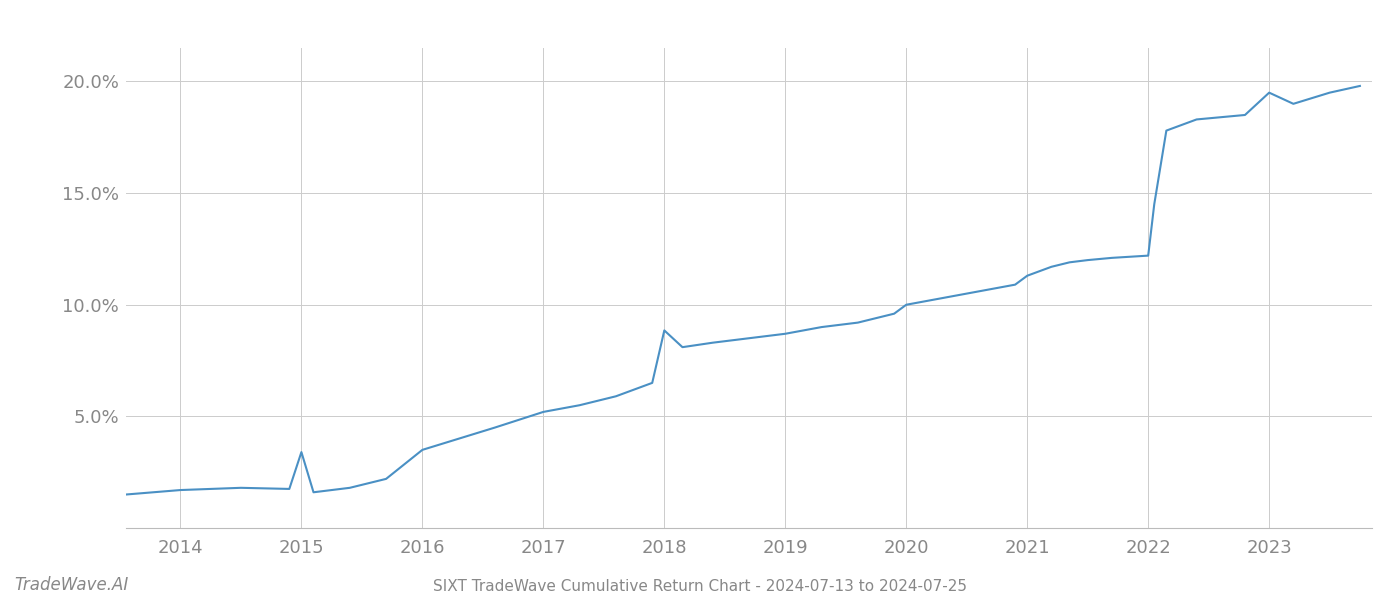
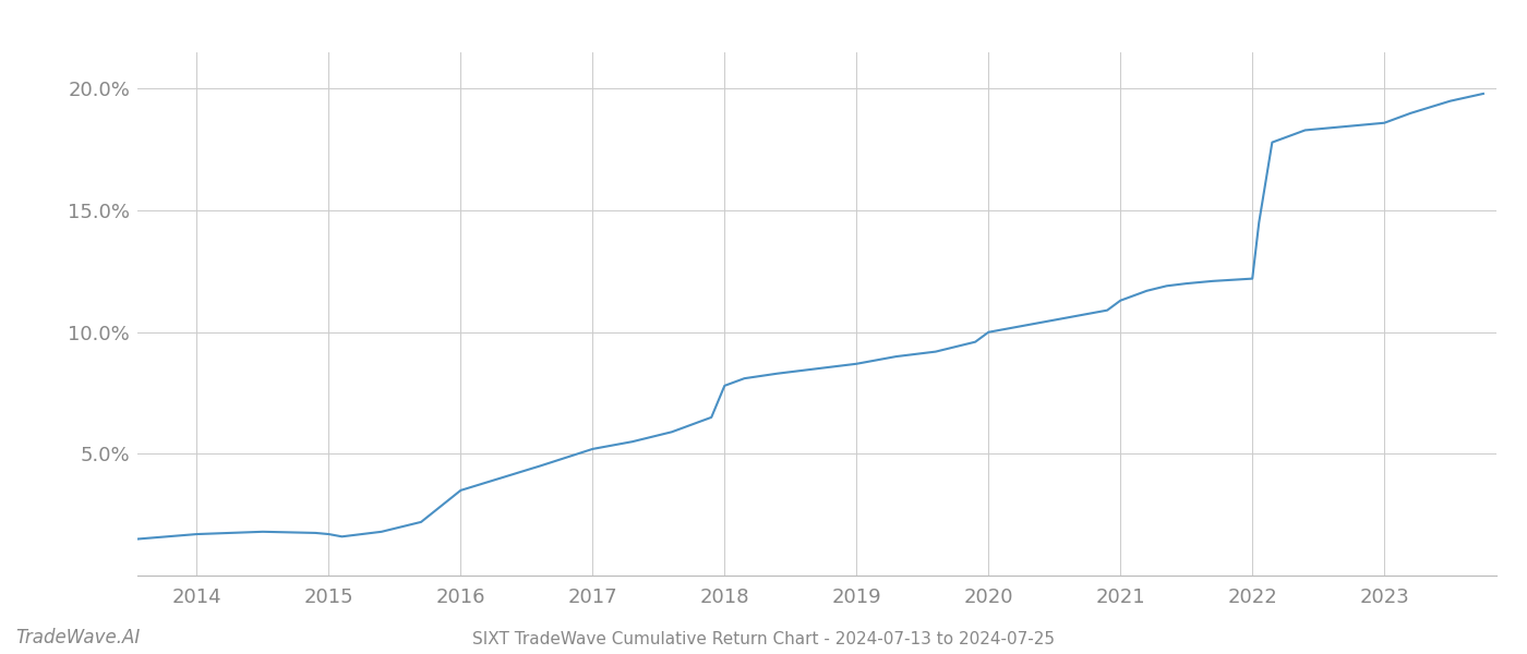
2015: 3.40% -> 1.70%
2018: 8.85% -> 7.80%
2023: 19.50% -> 18.60%
